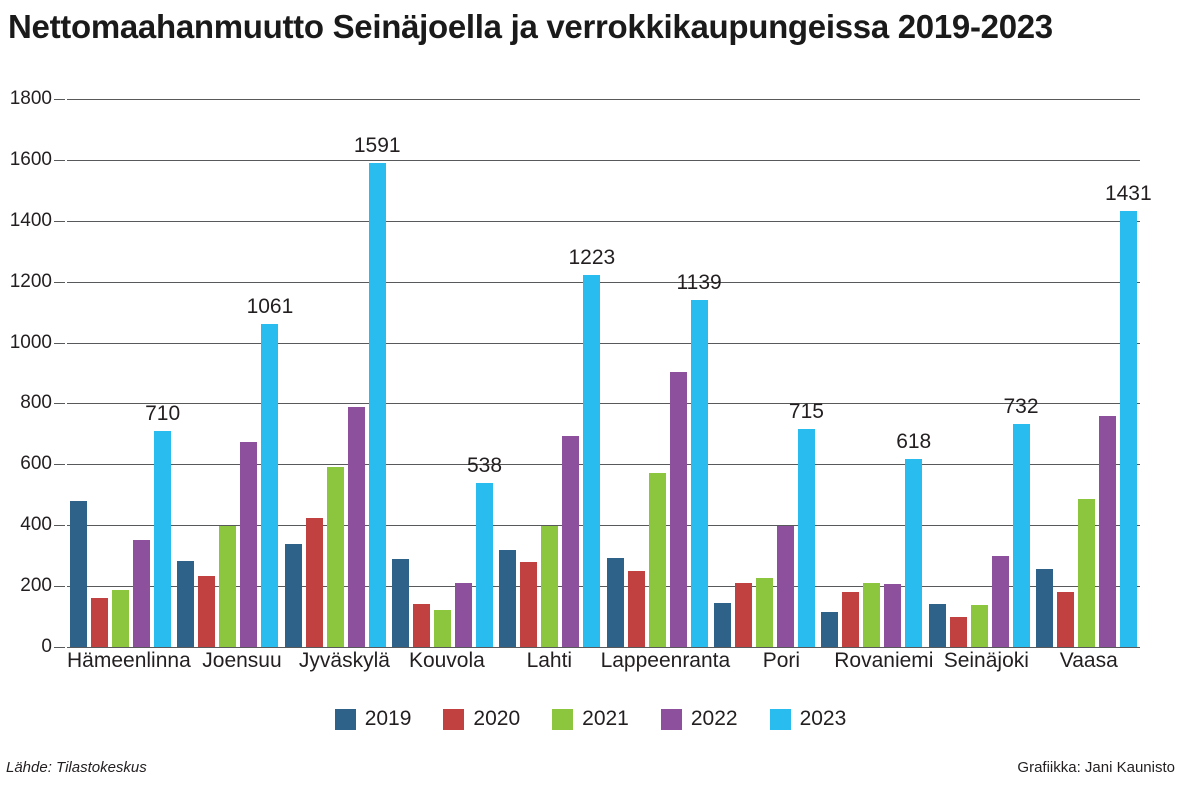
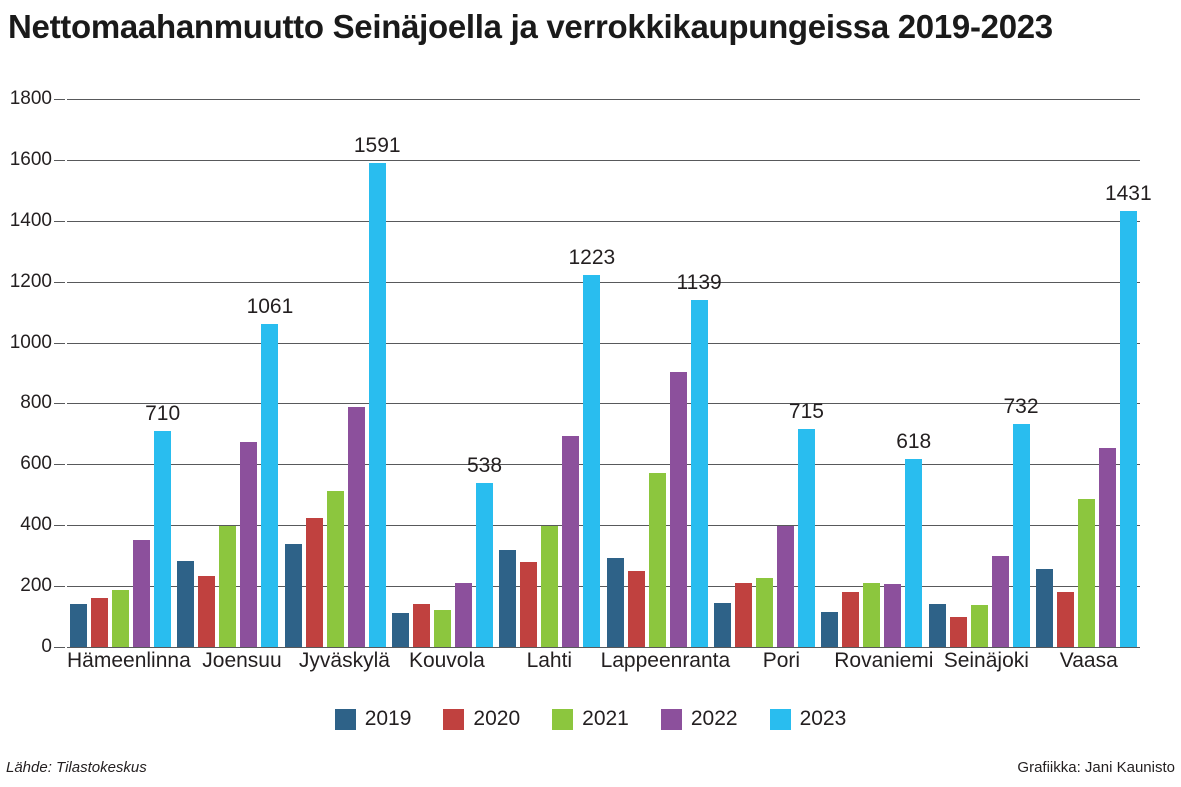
2019/Hämeenlinna: 480 -> 140
2021/Jyväskylä: 590 -> 510
2019/Kouvola: 290 -> 110
2022/Vaasa: 760 -> 660
